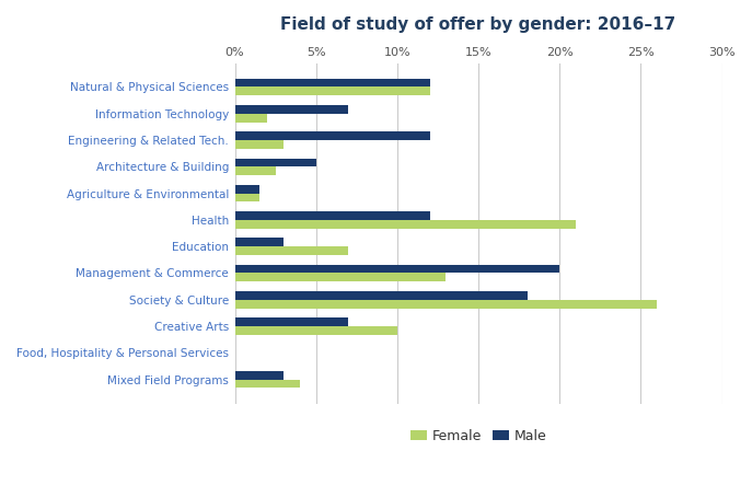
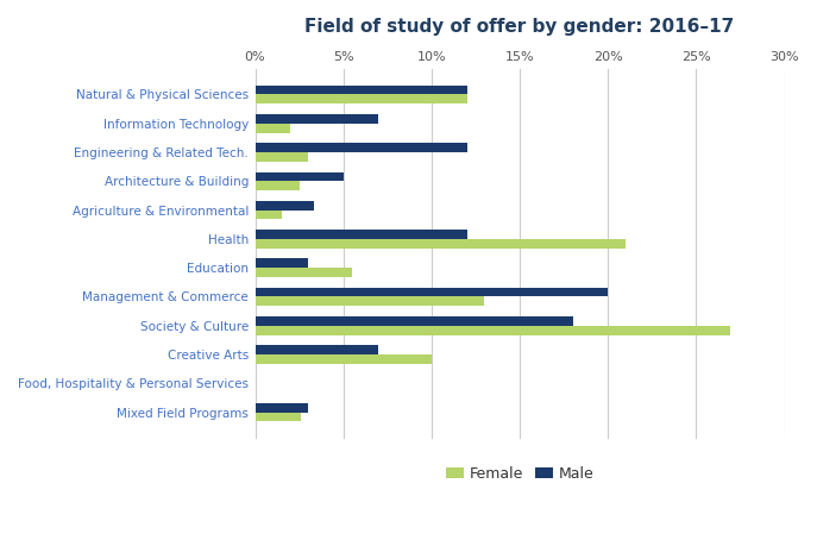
Male/Agriculture & Environmental: 1.5% -> 3.3%
Female/Education: 7.0% -> 5.5%
Female/Society & Culture: 26.0% -> 26.9%
Female/Mixed Field Programs: 4.0% -> 2.6%
